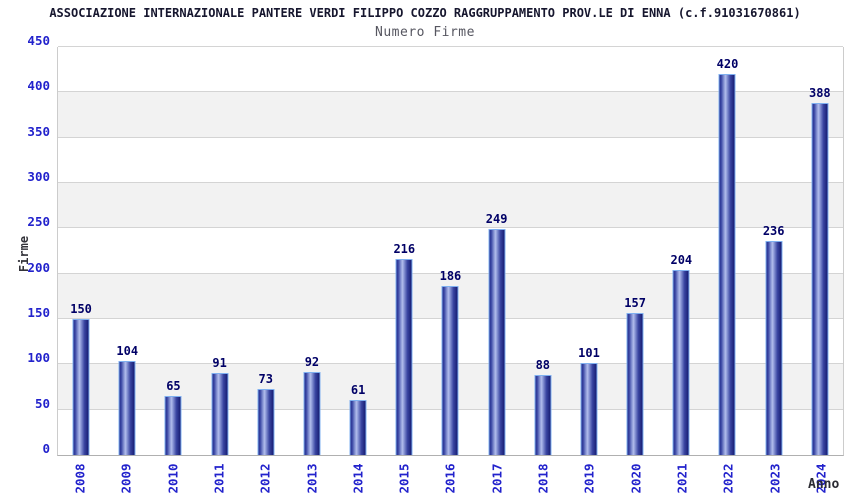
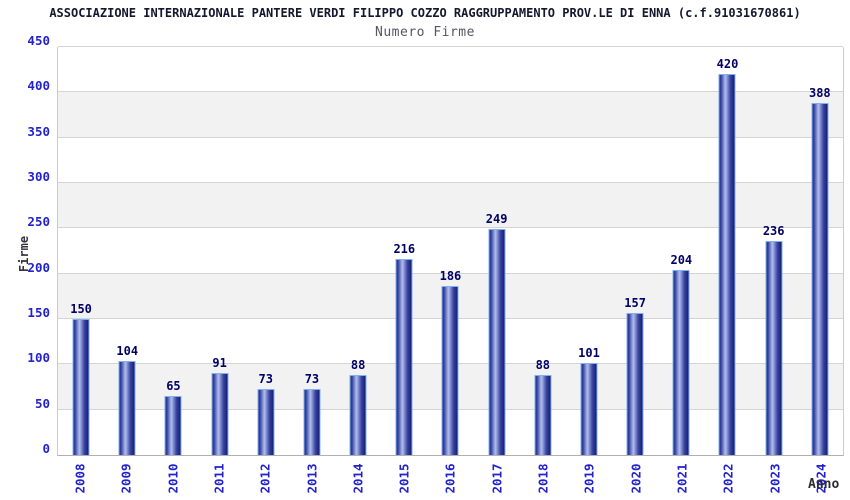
2013: 92 -> 73
2014: 61 -> 88
